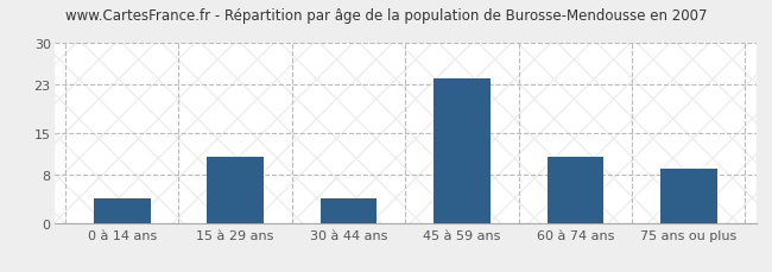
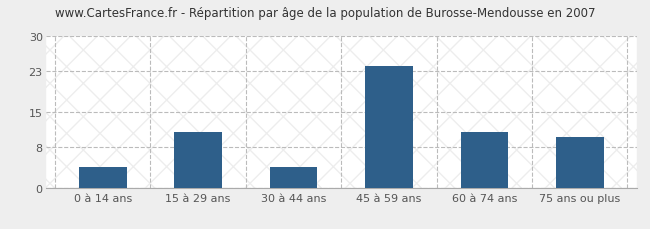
75 ans ou plus: 9 -> 10
